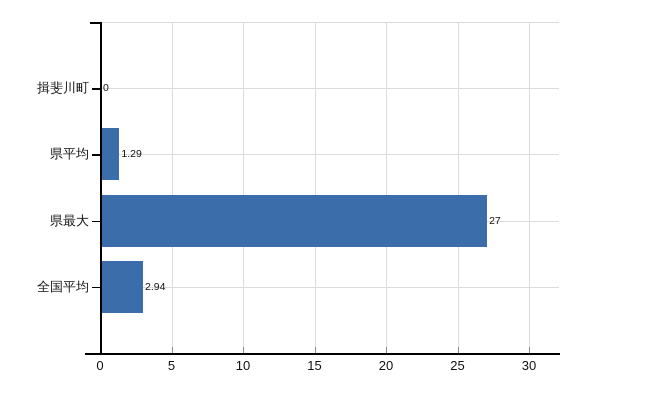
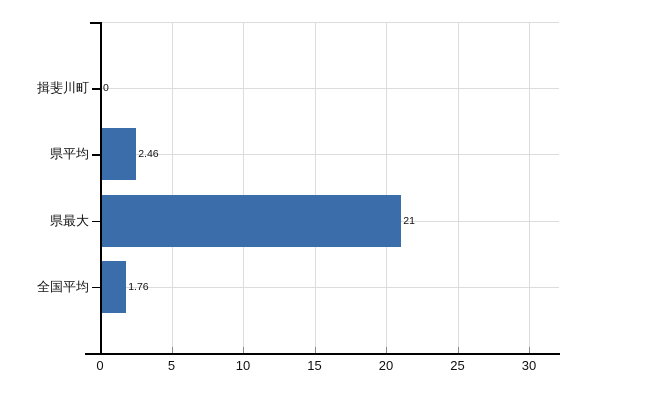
県平均: 1.29 -> 2.46
県最大: 27 -> 21
全国平均: 2.94 -> 1.76
